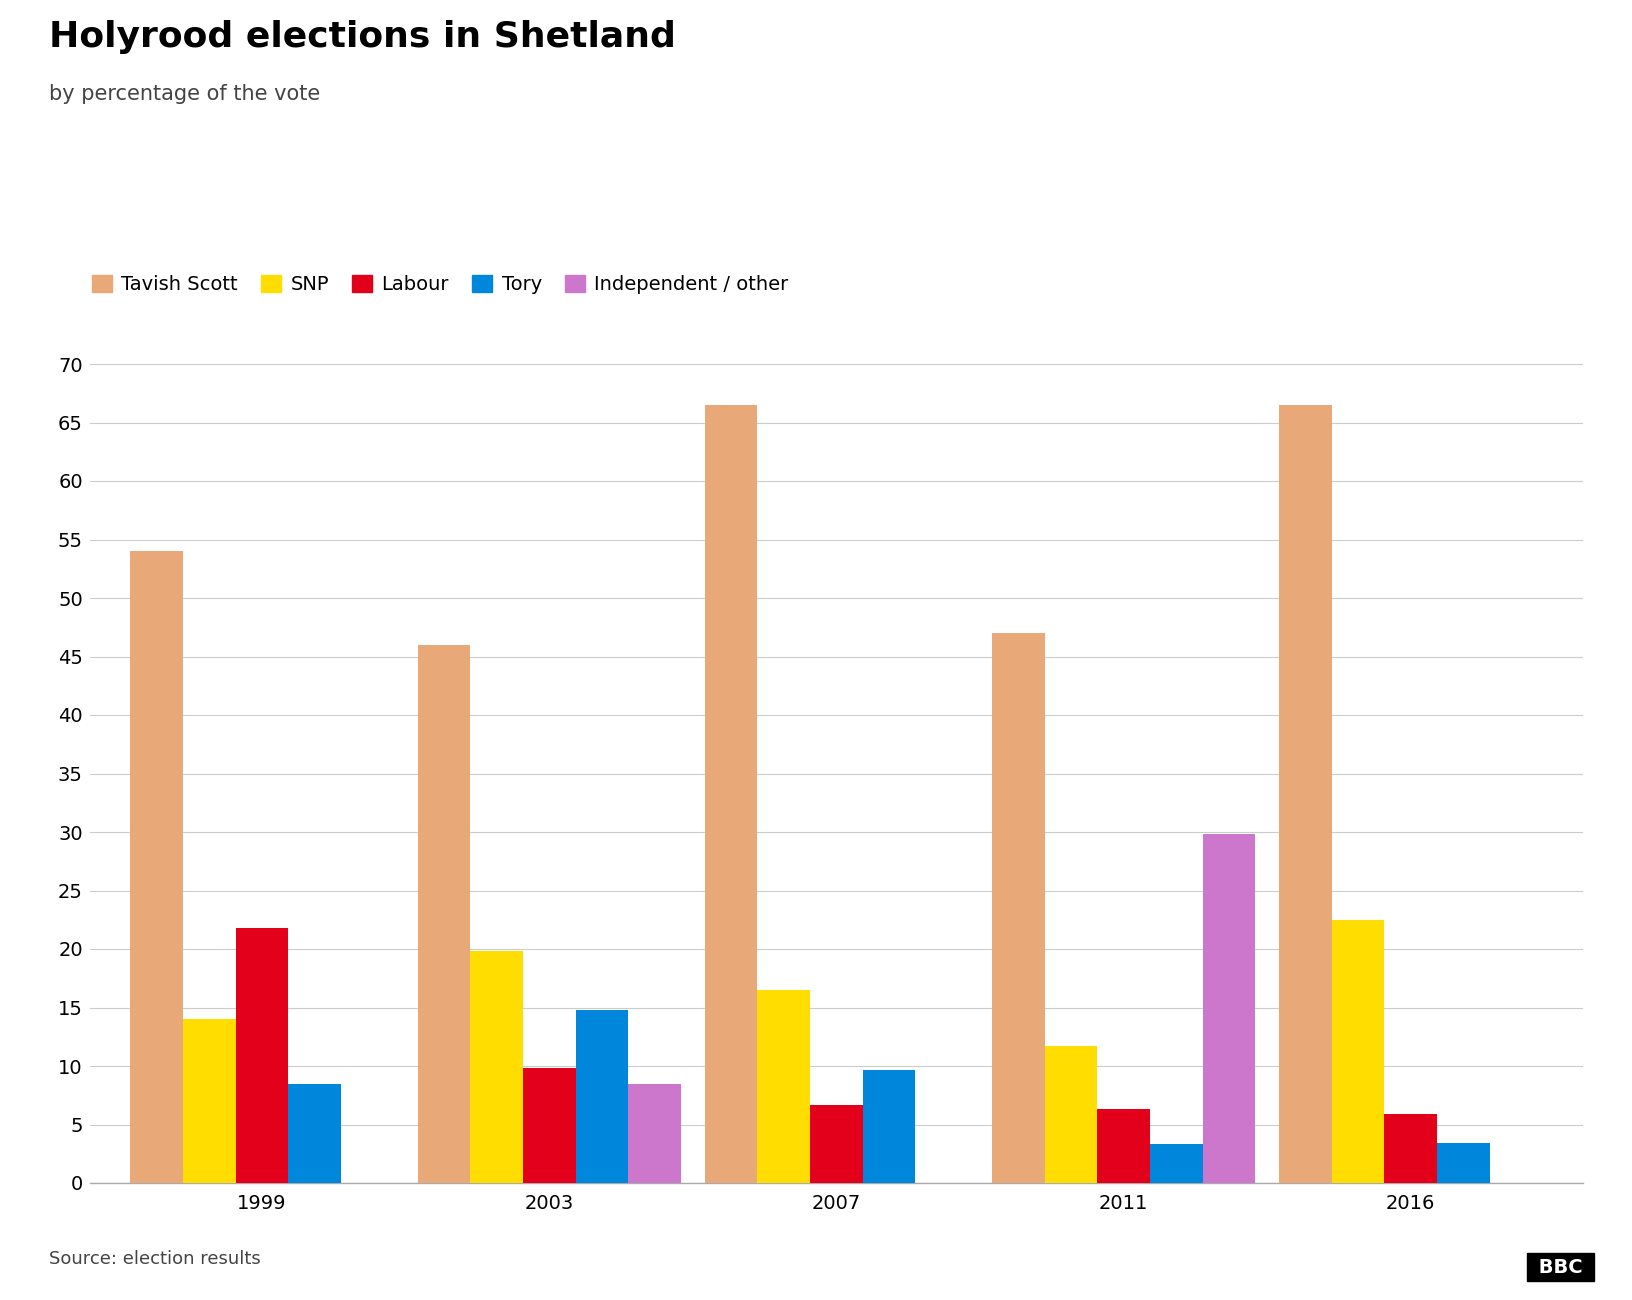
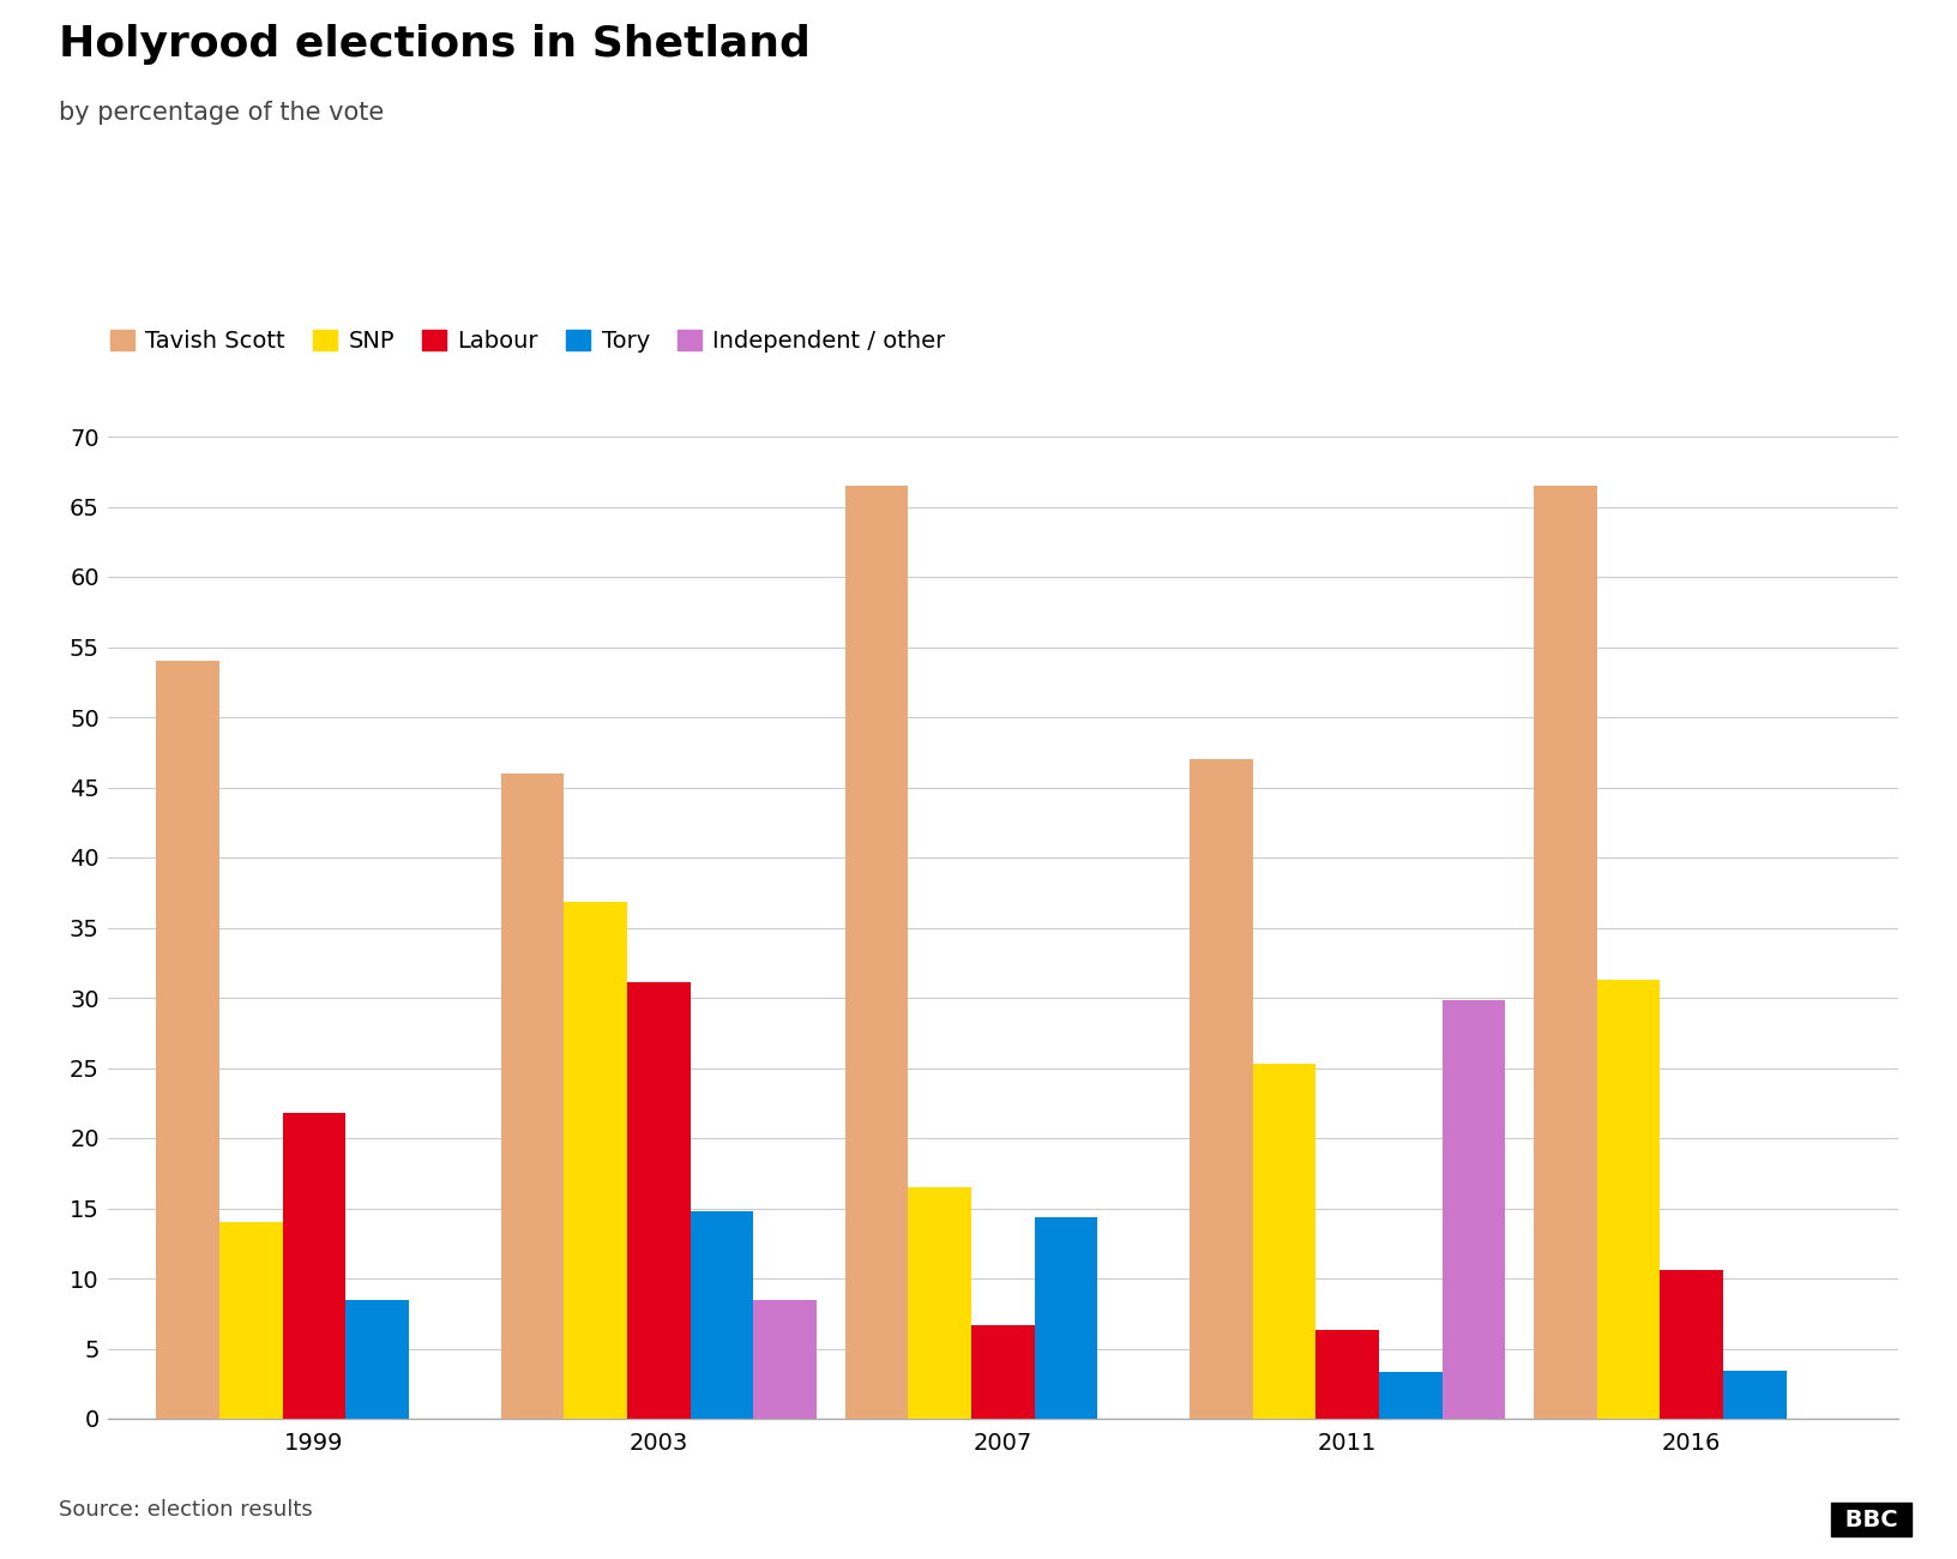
SNP/2003: 19.8 -> 36.8
Labour/2003: 9.8 -> 31.1
Tory/2007: 9.7 -> 14.4
SNP/2011: 11.7 -> 25.3
SNP/2016: 22.5 -> 31.3
Labour/2016: 5.9 -> 10.6
